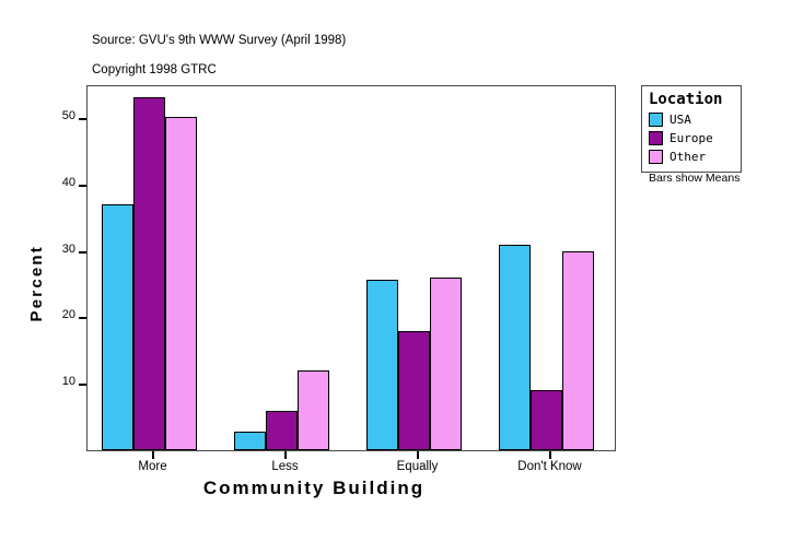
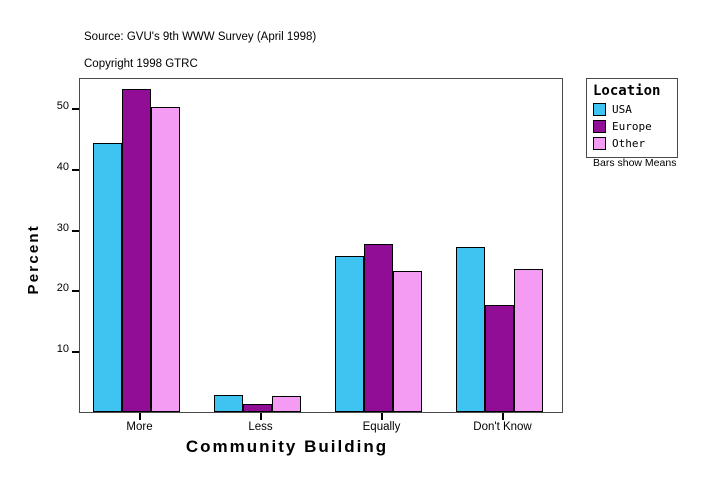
USA/More: 37 -> 44
Europe/Less: 6 -> 1
Other/Less: 12 -> 3
Europe/Equally: 18 -> 28
Other/Equally: 26 -> 23
USA/Don't Know: 31 -> 27
Europe/Don't Know: 9 -> 18
Other/Don't Know: 30 -> 24
